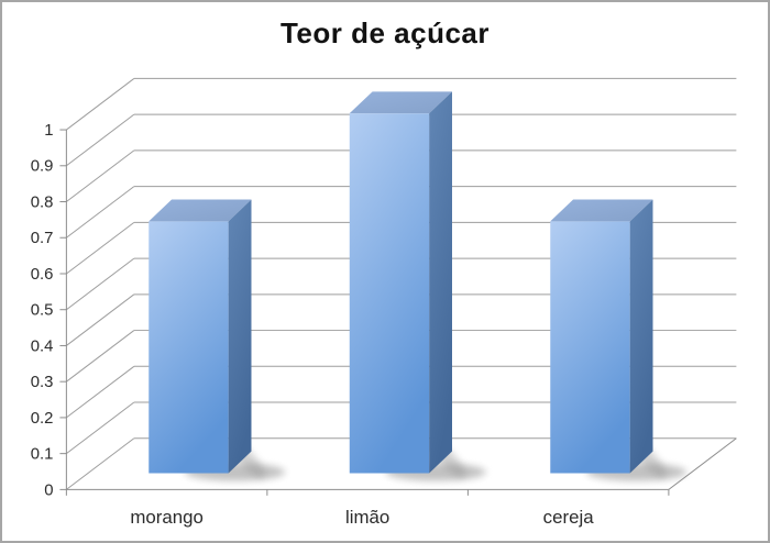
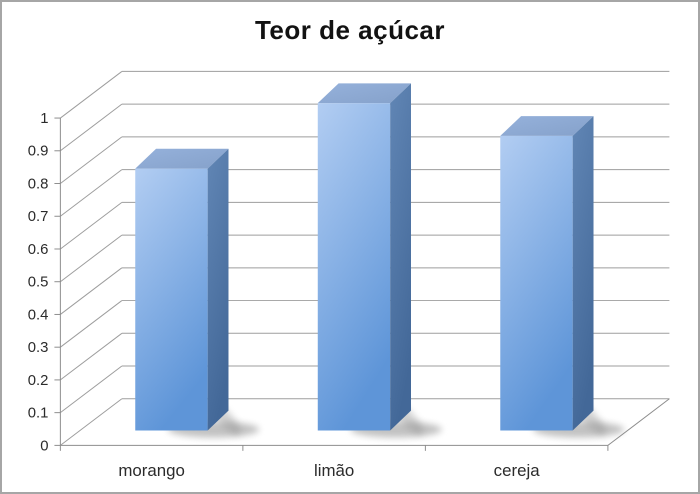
morango: 0.7 -> 0.8
cereja: 0.7 -> 0.9
